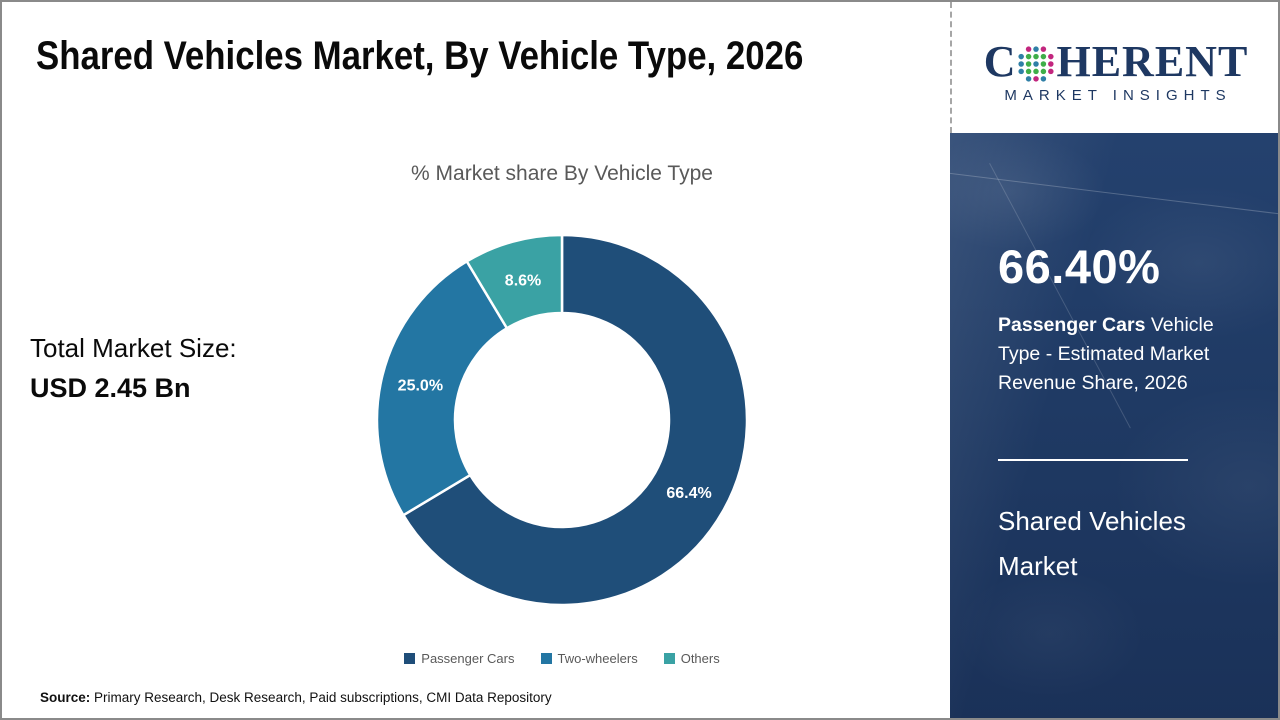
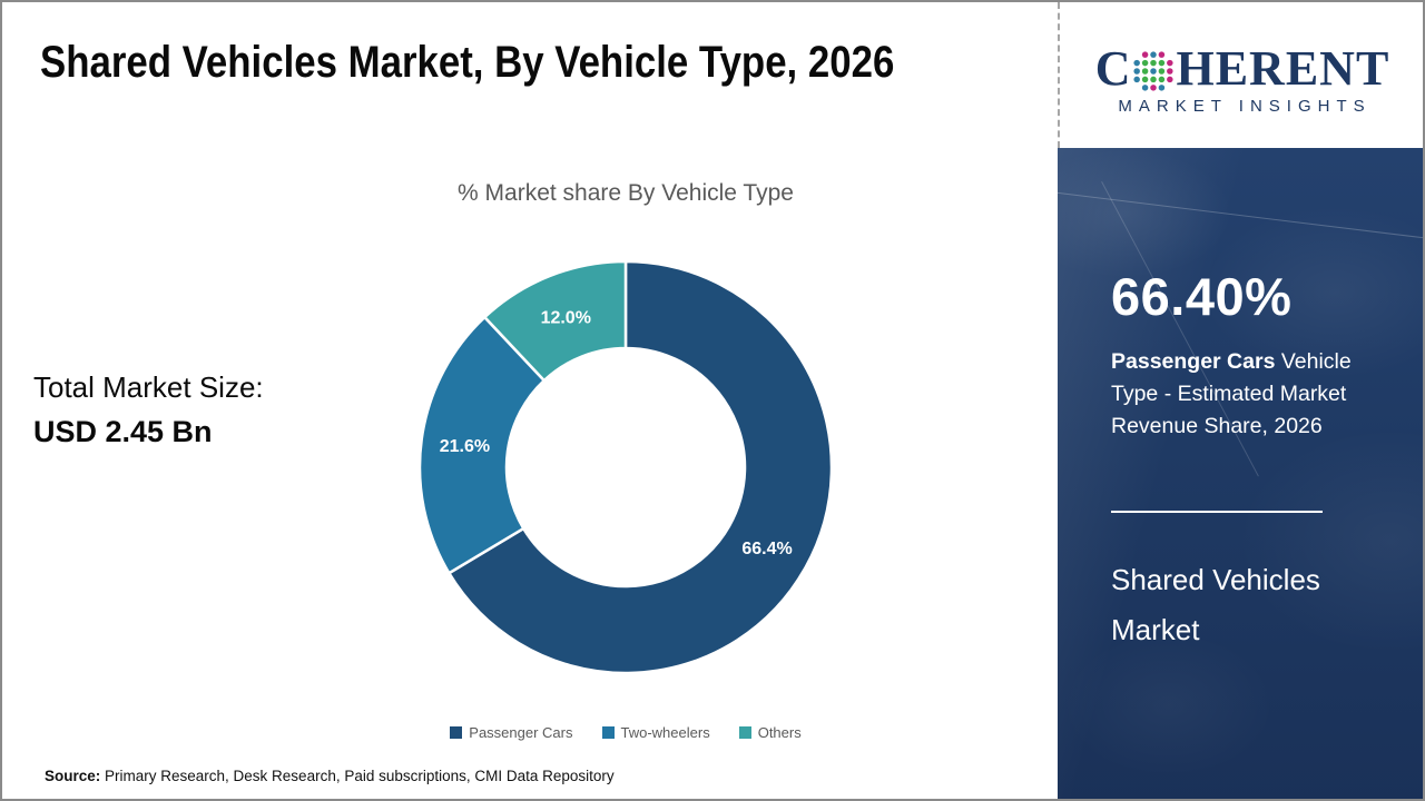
Two-wheelers: 25.0% -> 21.6%
Others: 8.6% -> 12.0%
